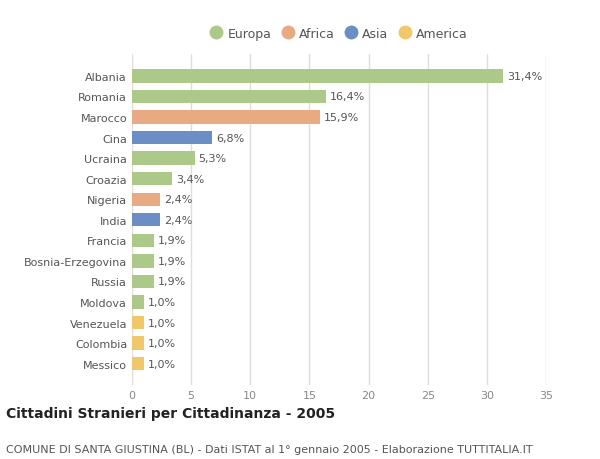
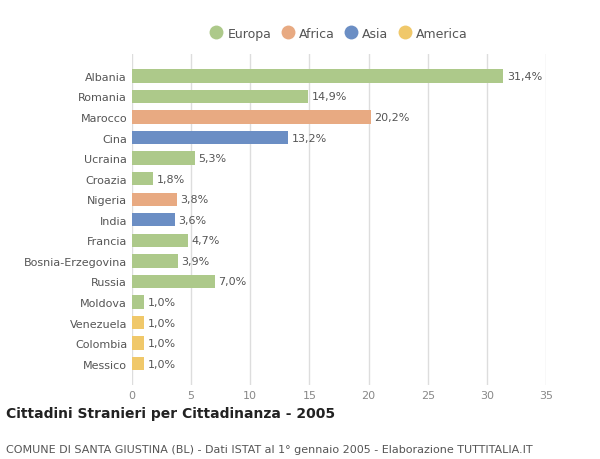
Romania: 16,4% -> 14,9%
Marocco: 15,9% -> 20,2%
Cina: 6,8% -> 13,2%
Croazia: 3,4% -> 1,8%
Nigeria: 2,4% -> 3,8%
India: 2,4% -> 3,6%
Francia: 1,9% -> 4,7%
Bosnia-Erzegovina: 1,9% -> 3,9%
Russia: 1,9% -> 7,0%
